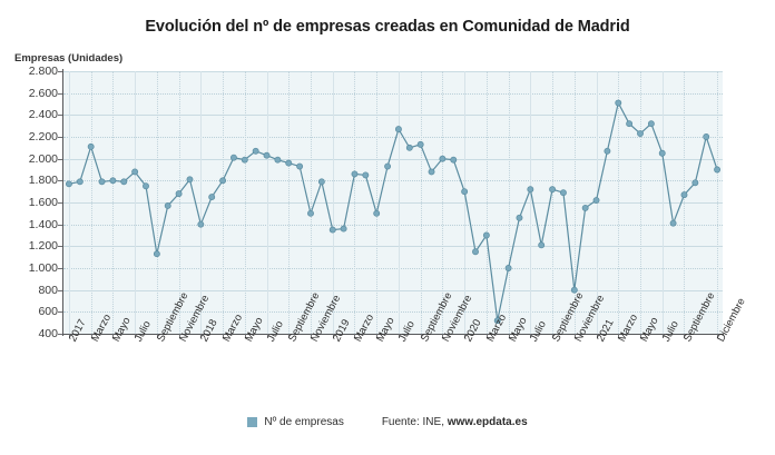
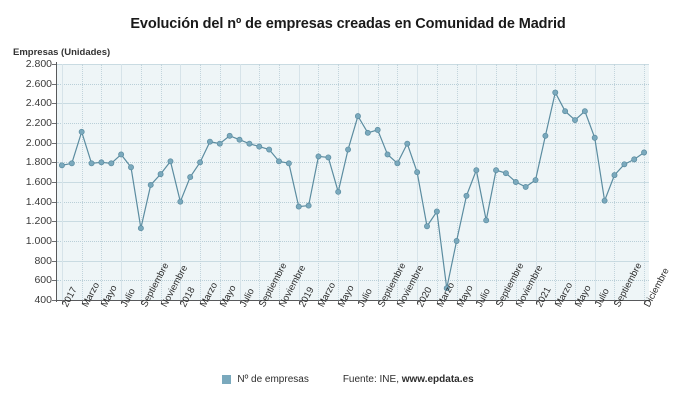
Noviembre 2018: 1500 -> 1800
Noviembre 2019: 2000 -> 1800
Noviembre 2020: 800 -> 1600
Noviembre 2021: 2200 -> 1800
